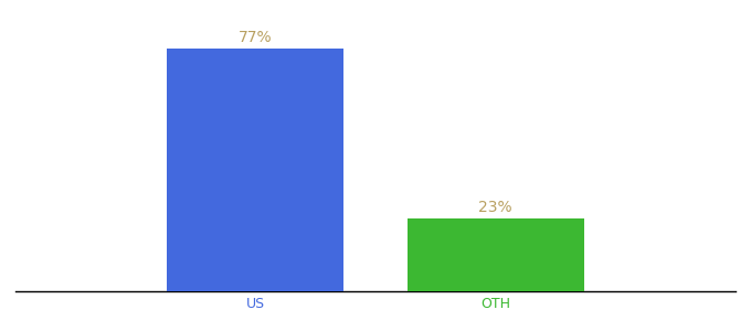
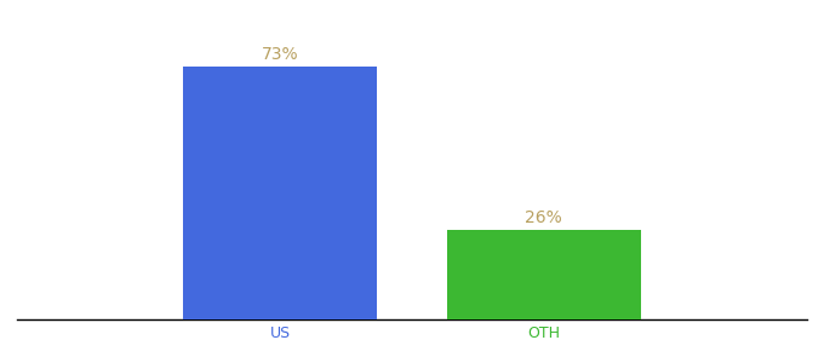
US: 77% -> 73%
OTH: 23% -> 26%
